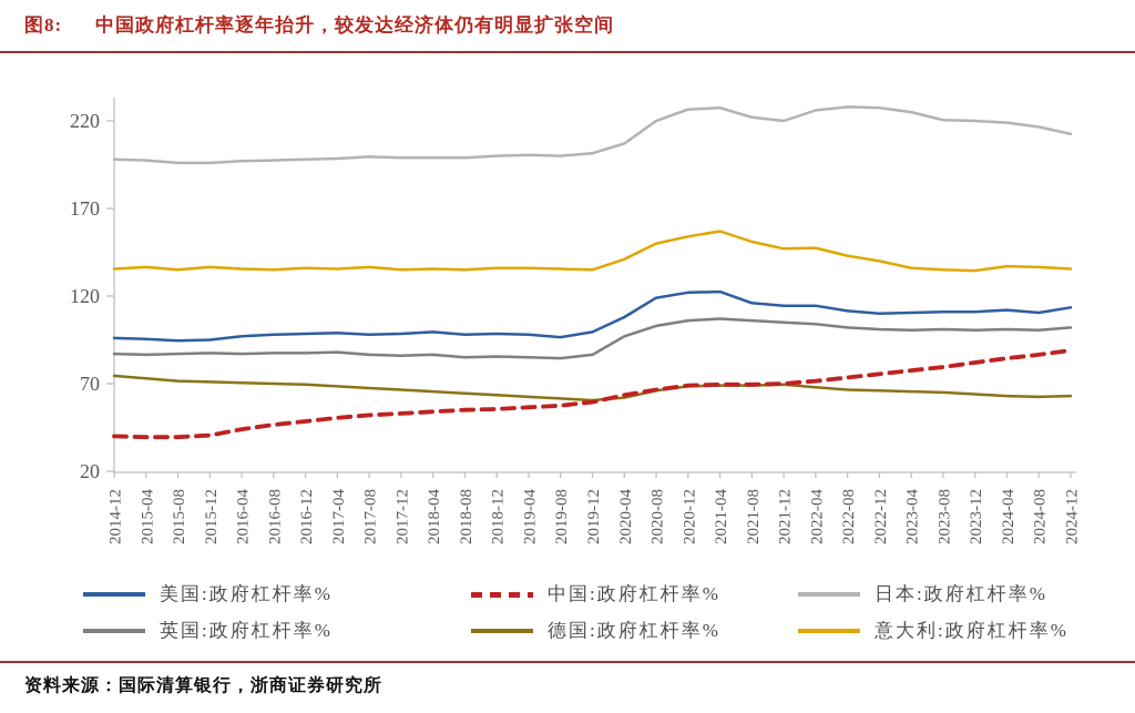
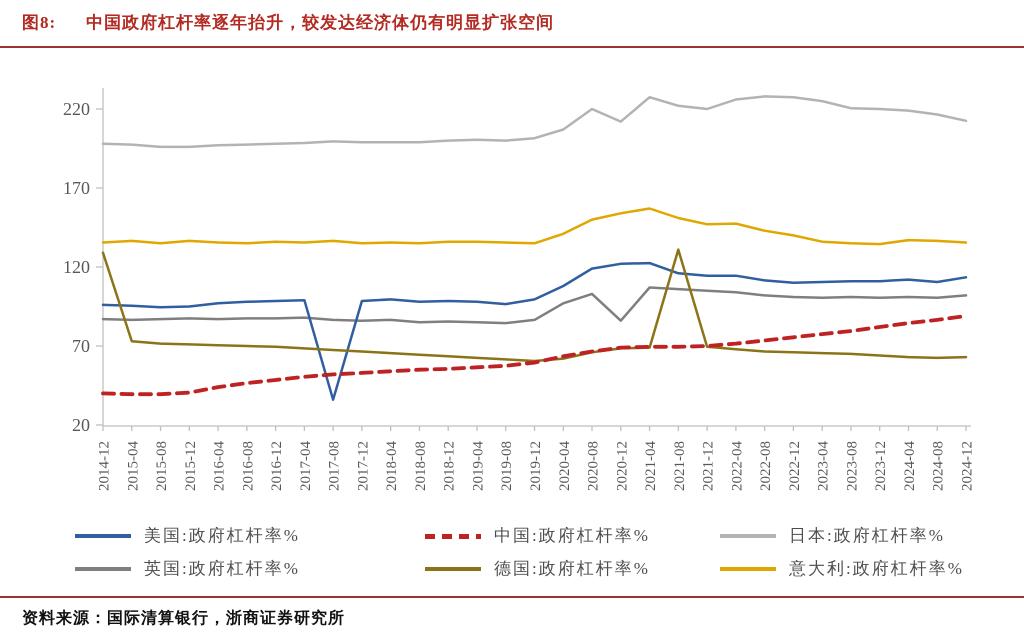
德国:政府杠杆率%/2014-12: 74 -> 129
美国:政府杠杆率%/2017-08: 98 -> 36
日本:政府杠杆率%/2020-12: 226 -> 212
英国:政府杠杆率%/2020-12: 106 -> 86
德国:政府杠杆率%/2021-08: 69 -> 131
